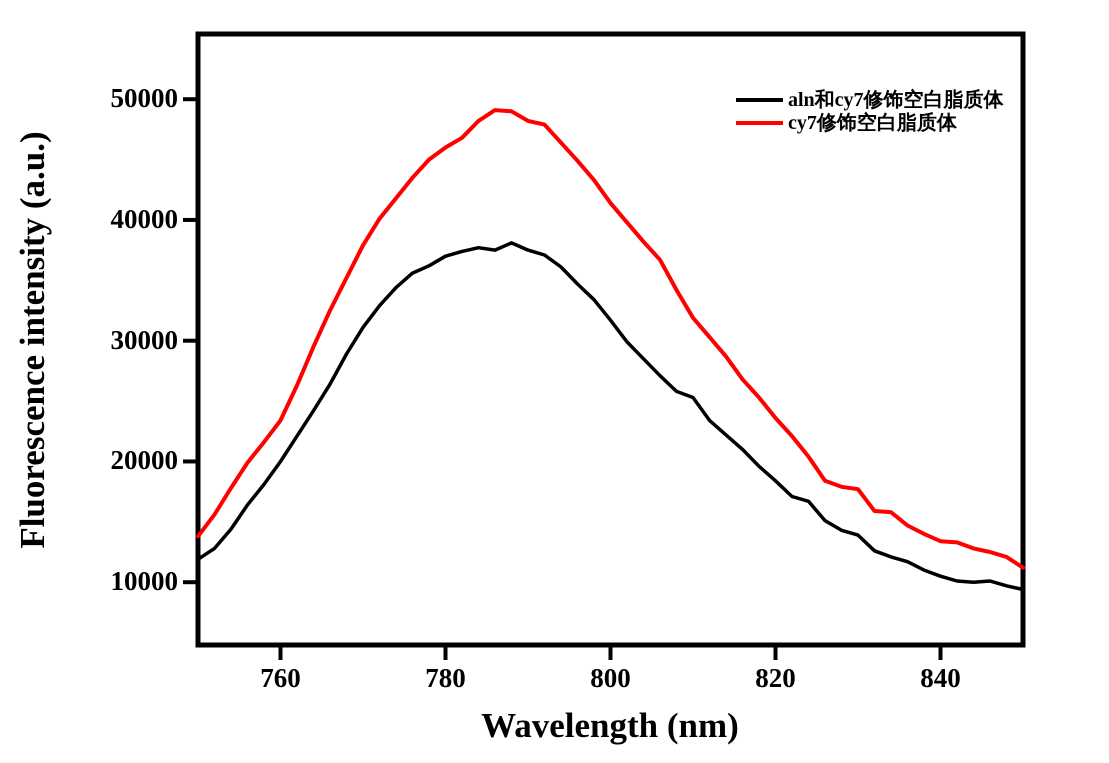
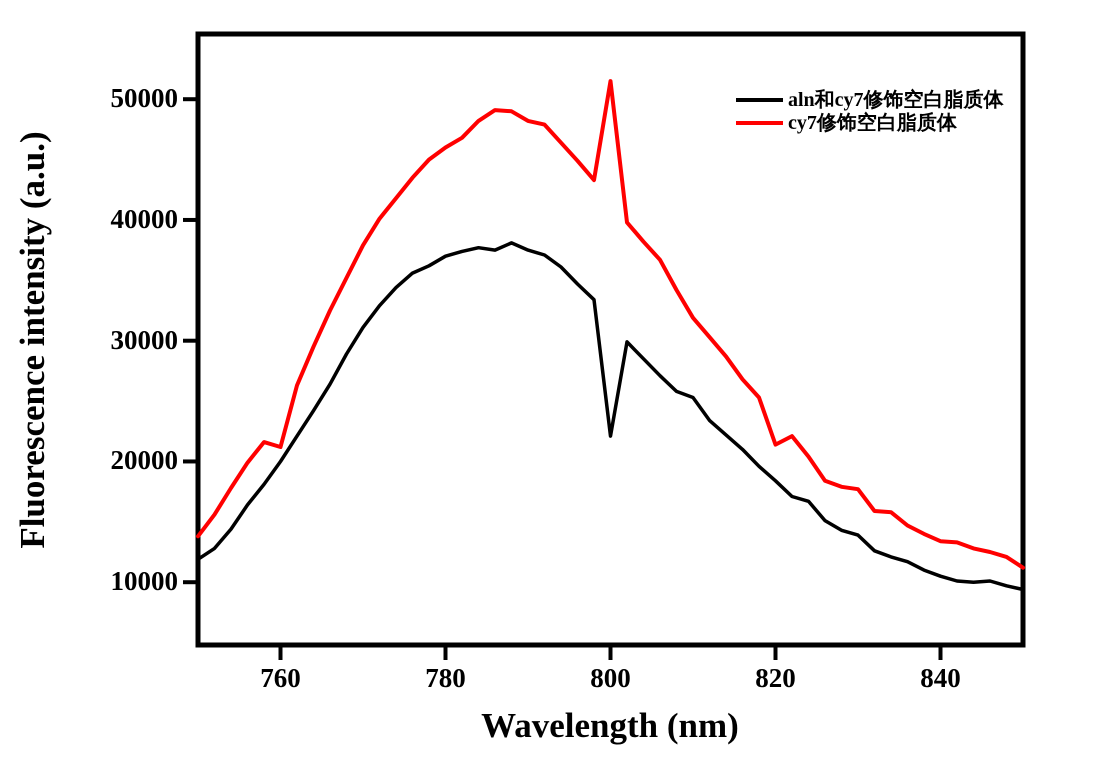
cy7修饰空白脂质体/760: 23400 -> 21200
aln和cy7修饰空白脂质体/800: 31700 -> 22100
cy7修饰空白脂质体/800: 41400 -> 51500
cy7修饰空白脂质体/820: 23600 -> 21400
